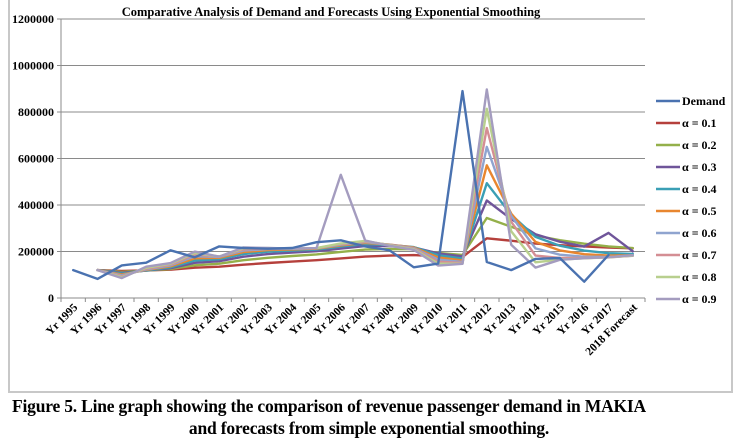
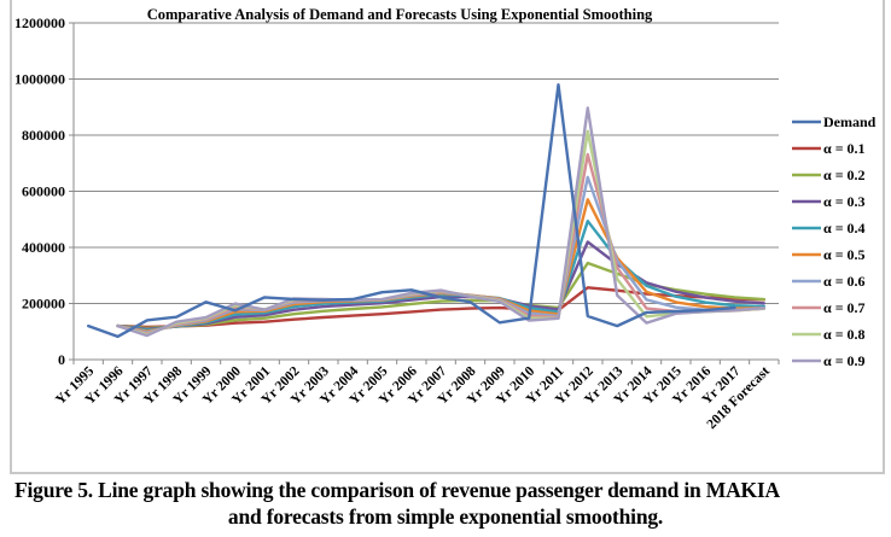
α = 0.9/Yr 2006: 530000 -> 240000
Demand/Yr 2011: 890000 -> 980000
Demand/Yr 2016: 70000 -> 180000
α = 0.3/Yr 2017: 280000 -> 210000
